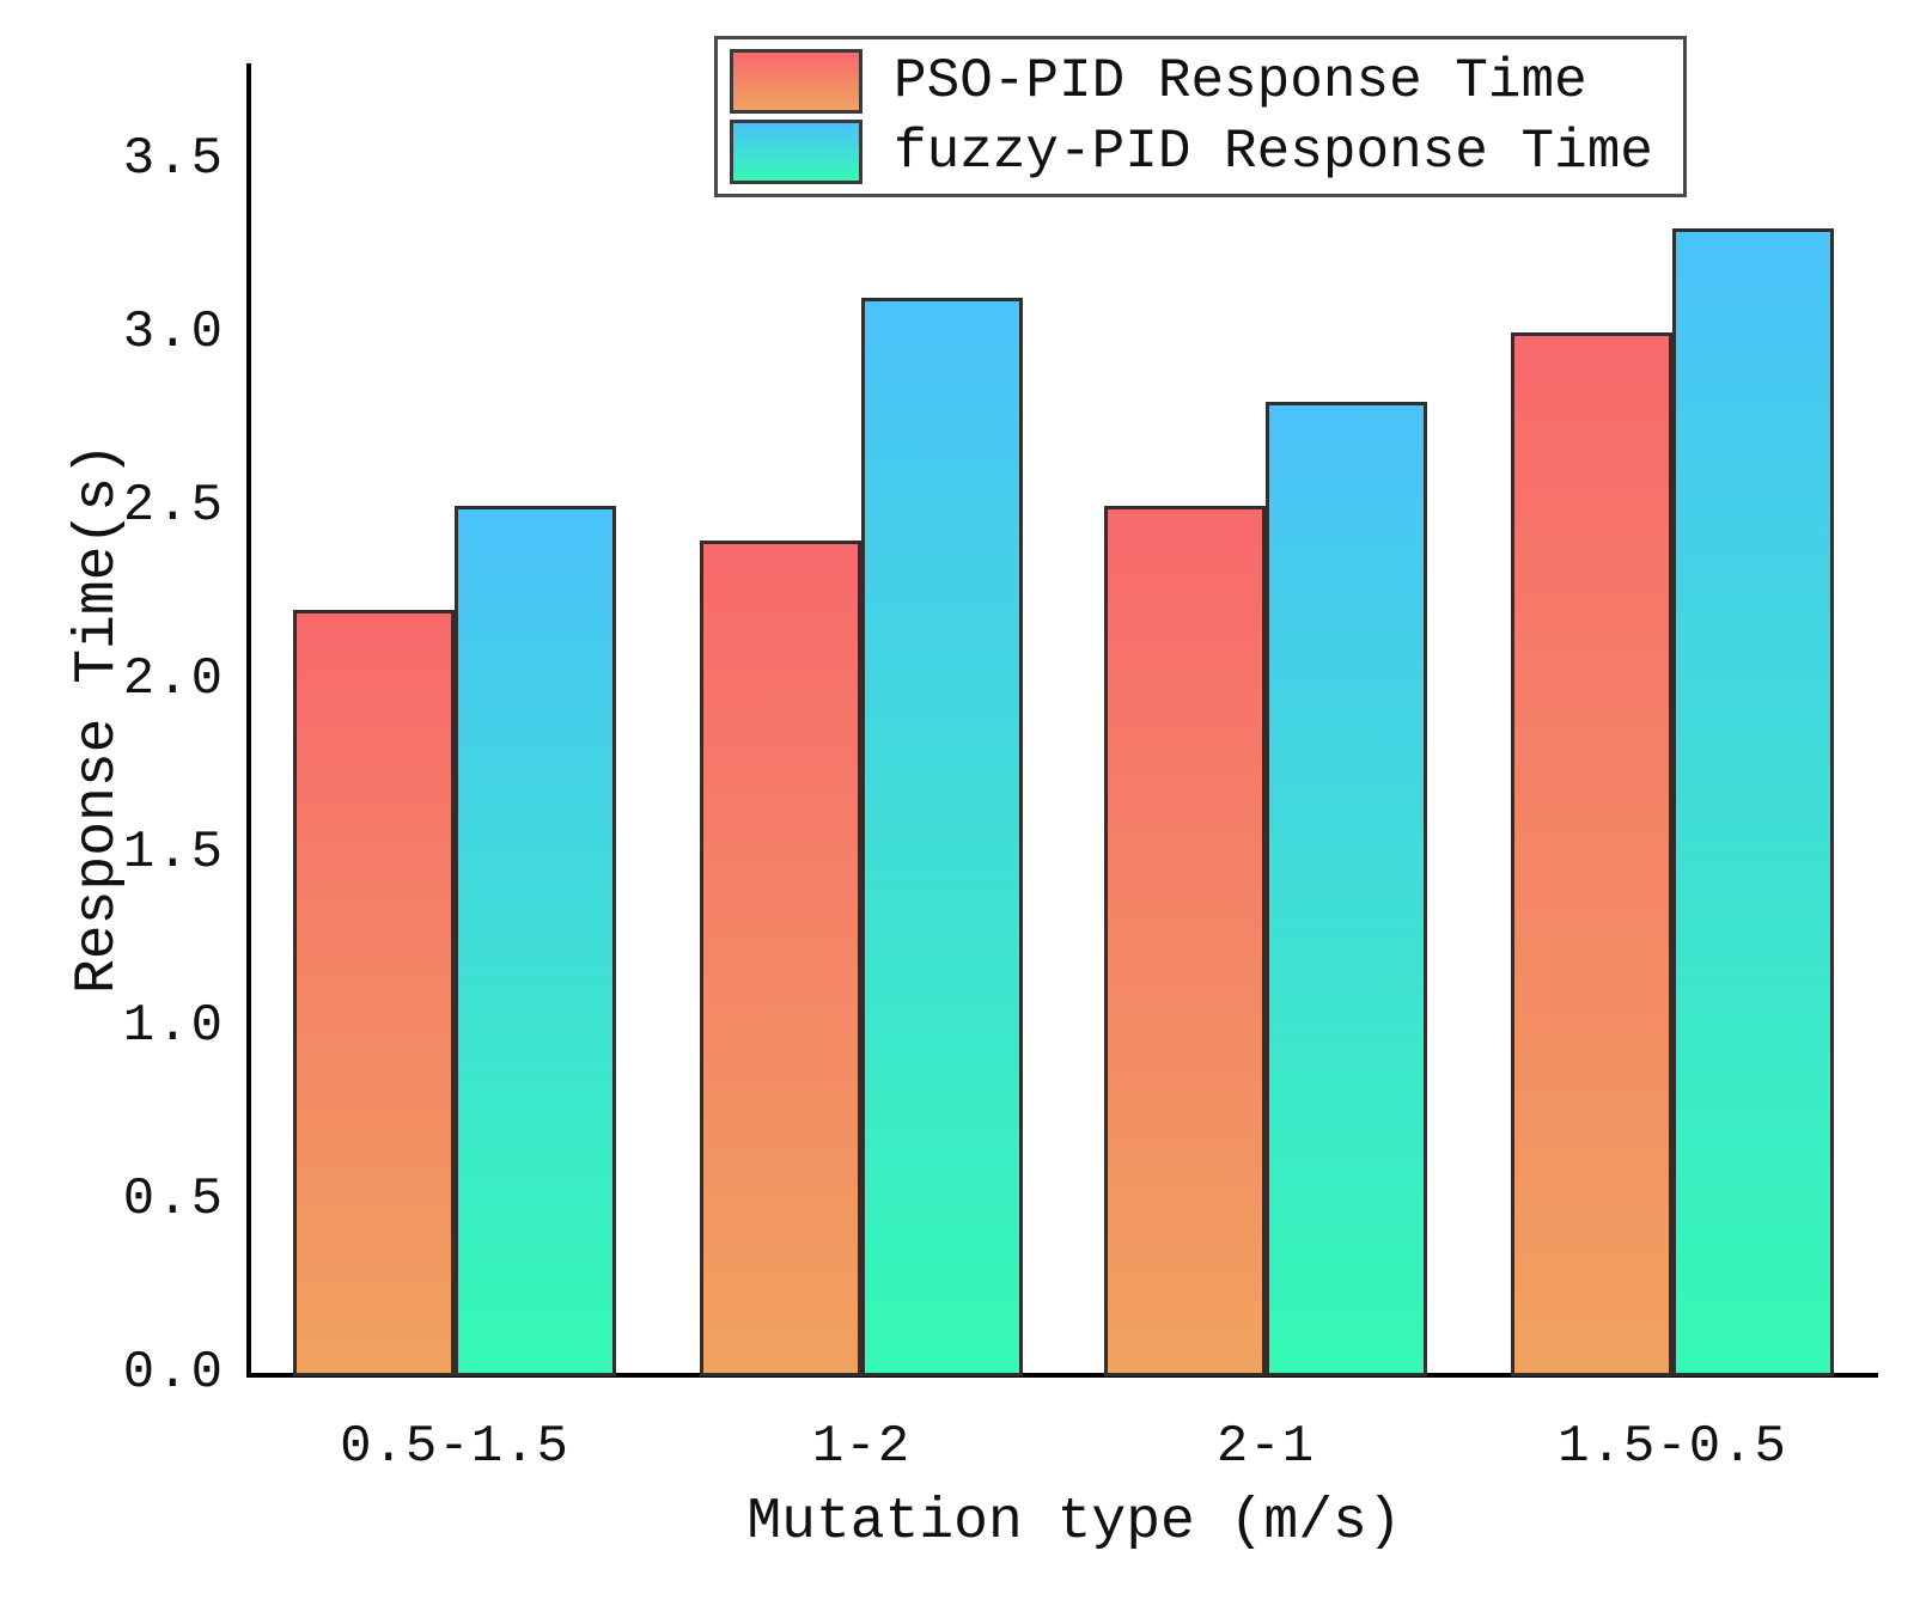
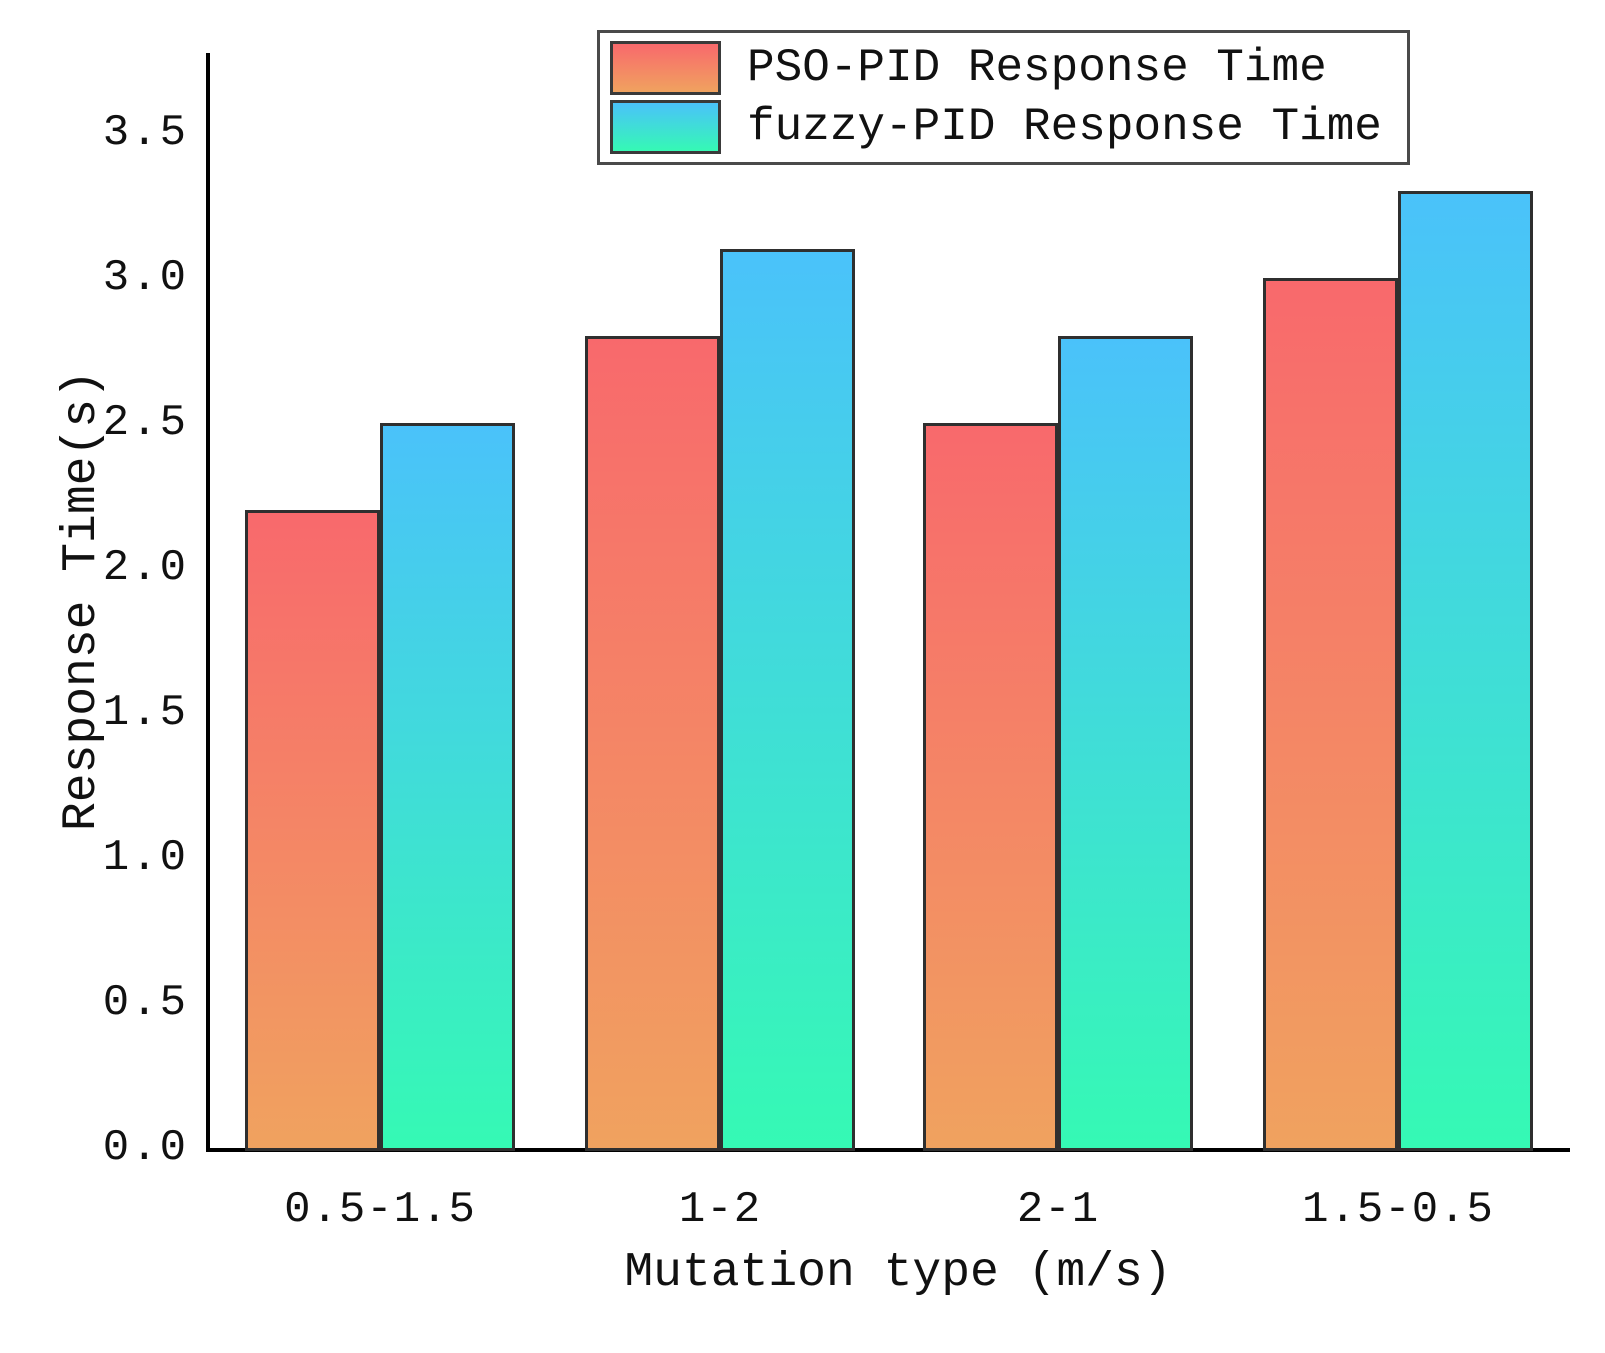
PSO-PID Response Time/1-2: 2.4 -> 2.8
